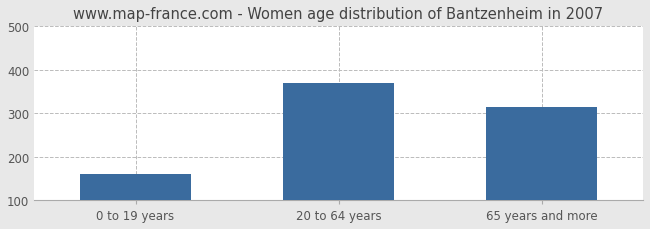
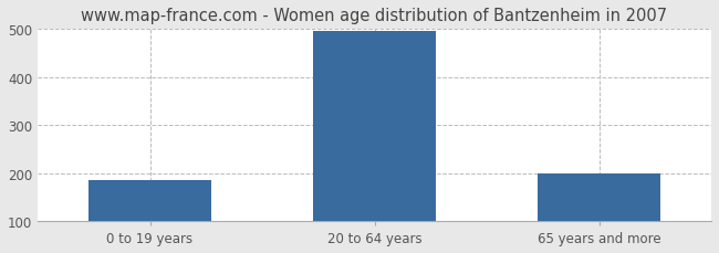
0 to 19 years: 160 -> 185
20 to 64 years: 370 -> 497
65 years and more: 315 -> 198
